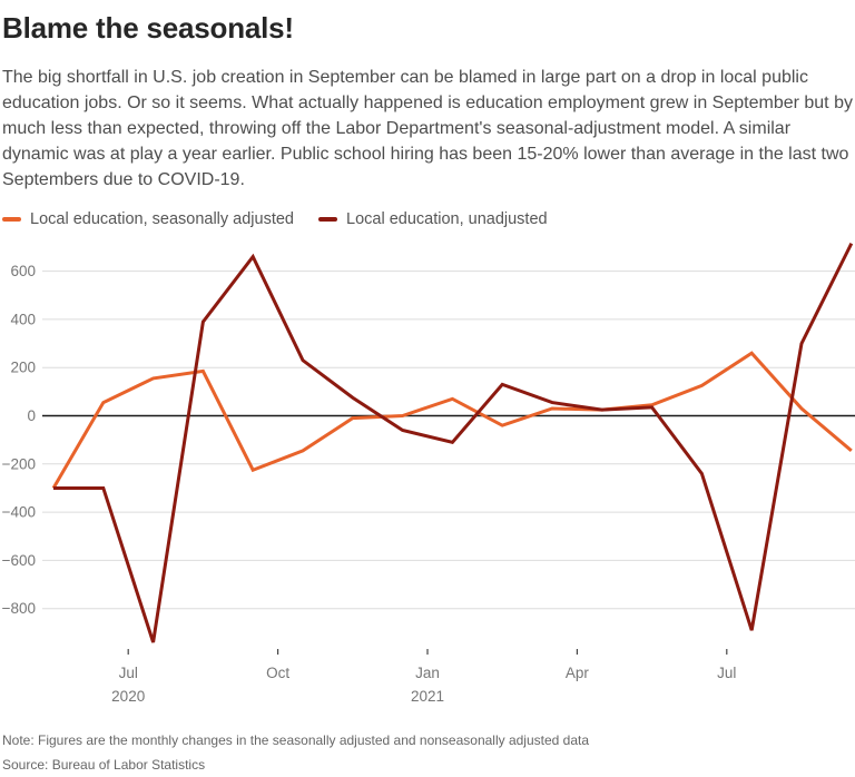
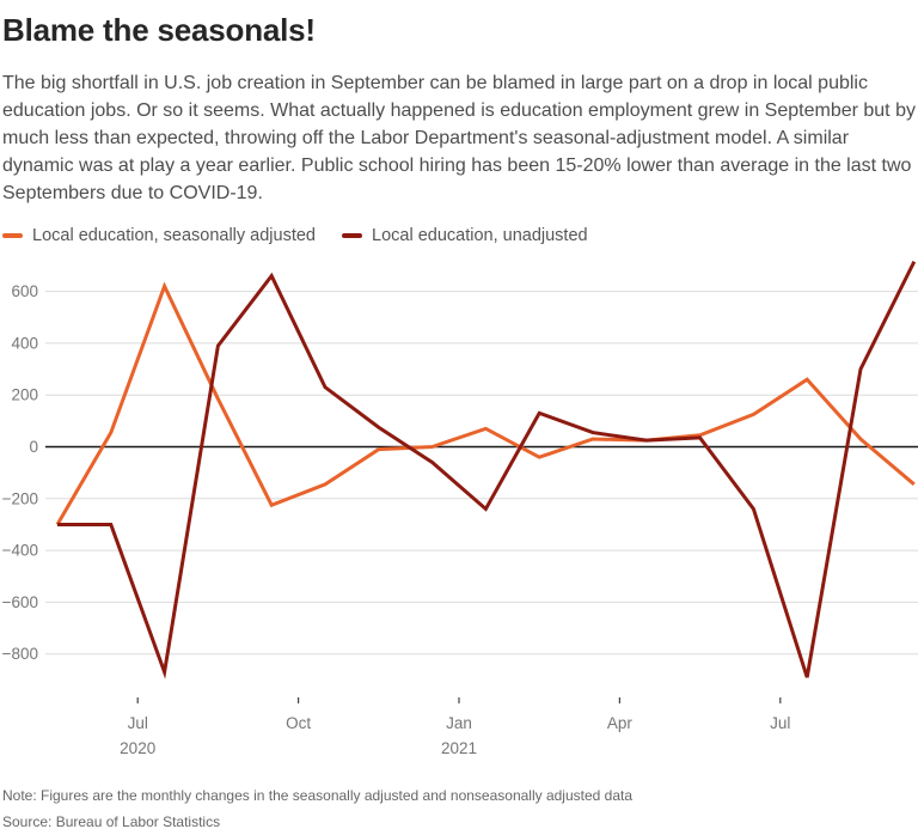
Local education, seasonally adjusted/Jul 2020: 160 -> 620
Local education, unadjusted/Jul 2020: -940 -> -870
Local education, unadjusted/Jan 2021: -110 -> -240
